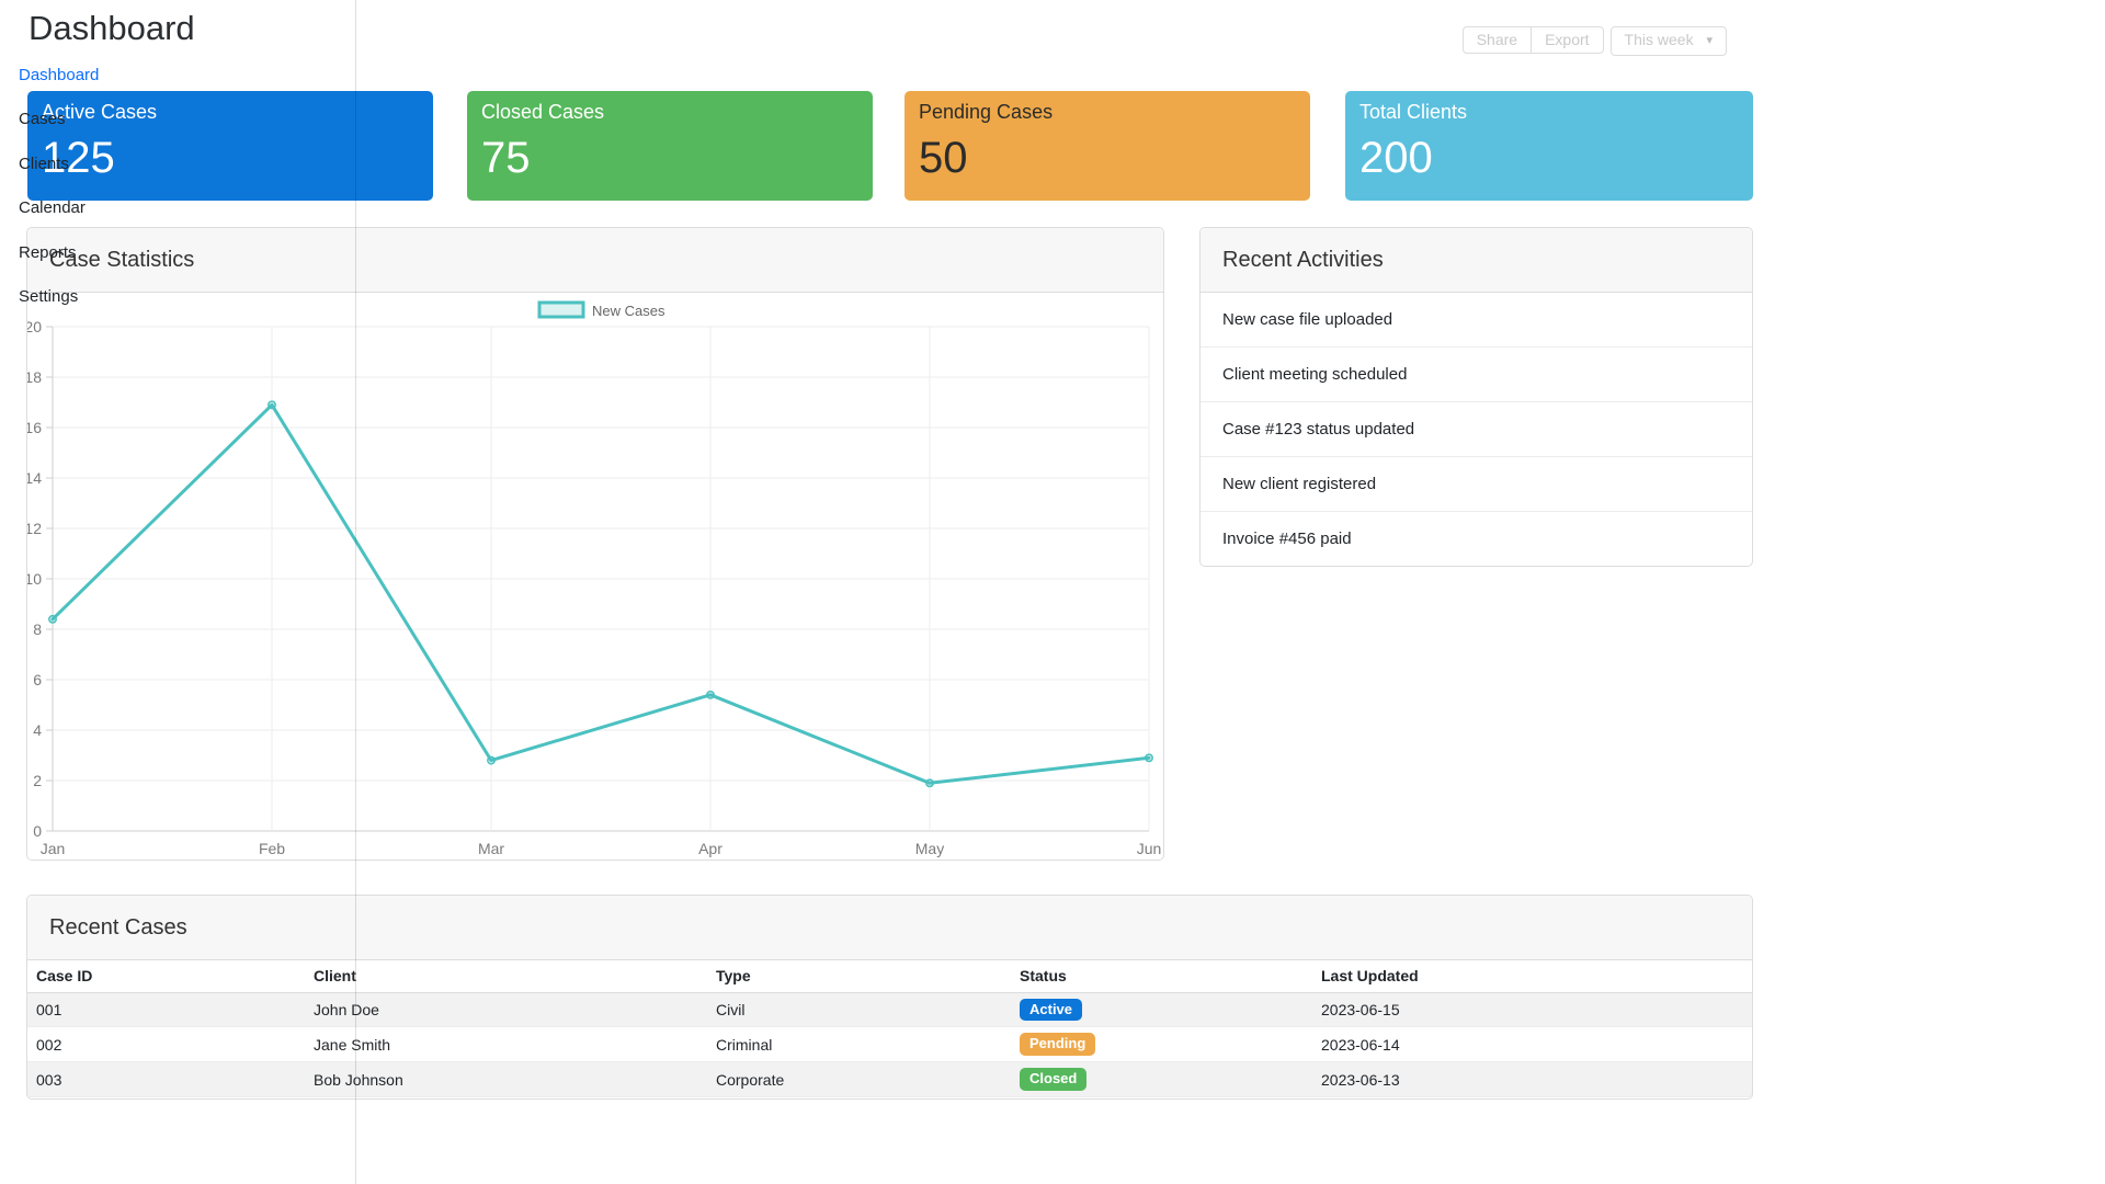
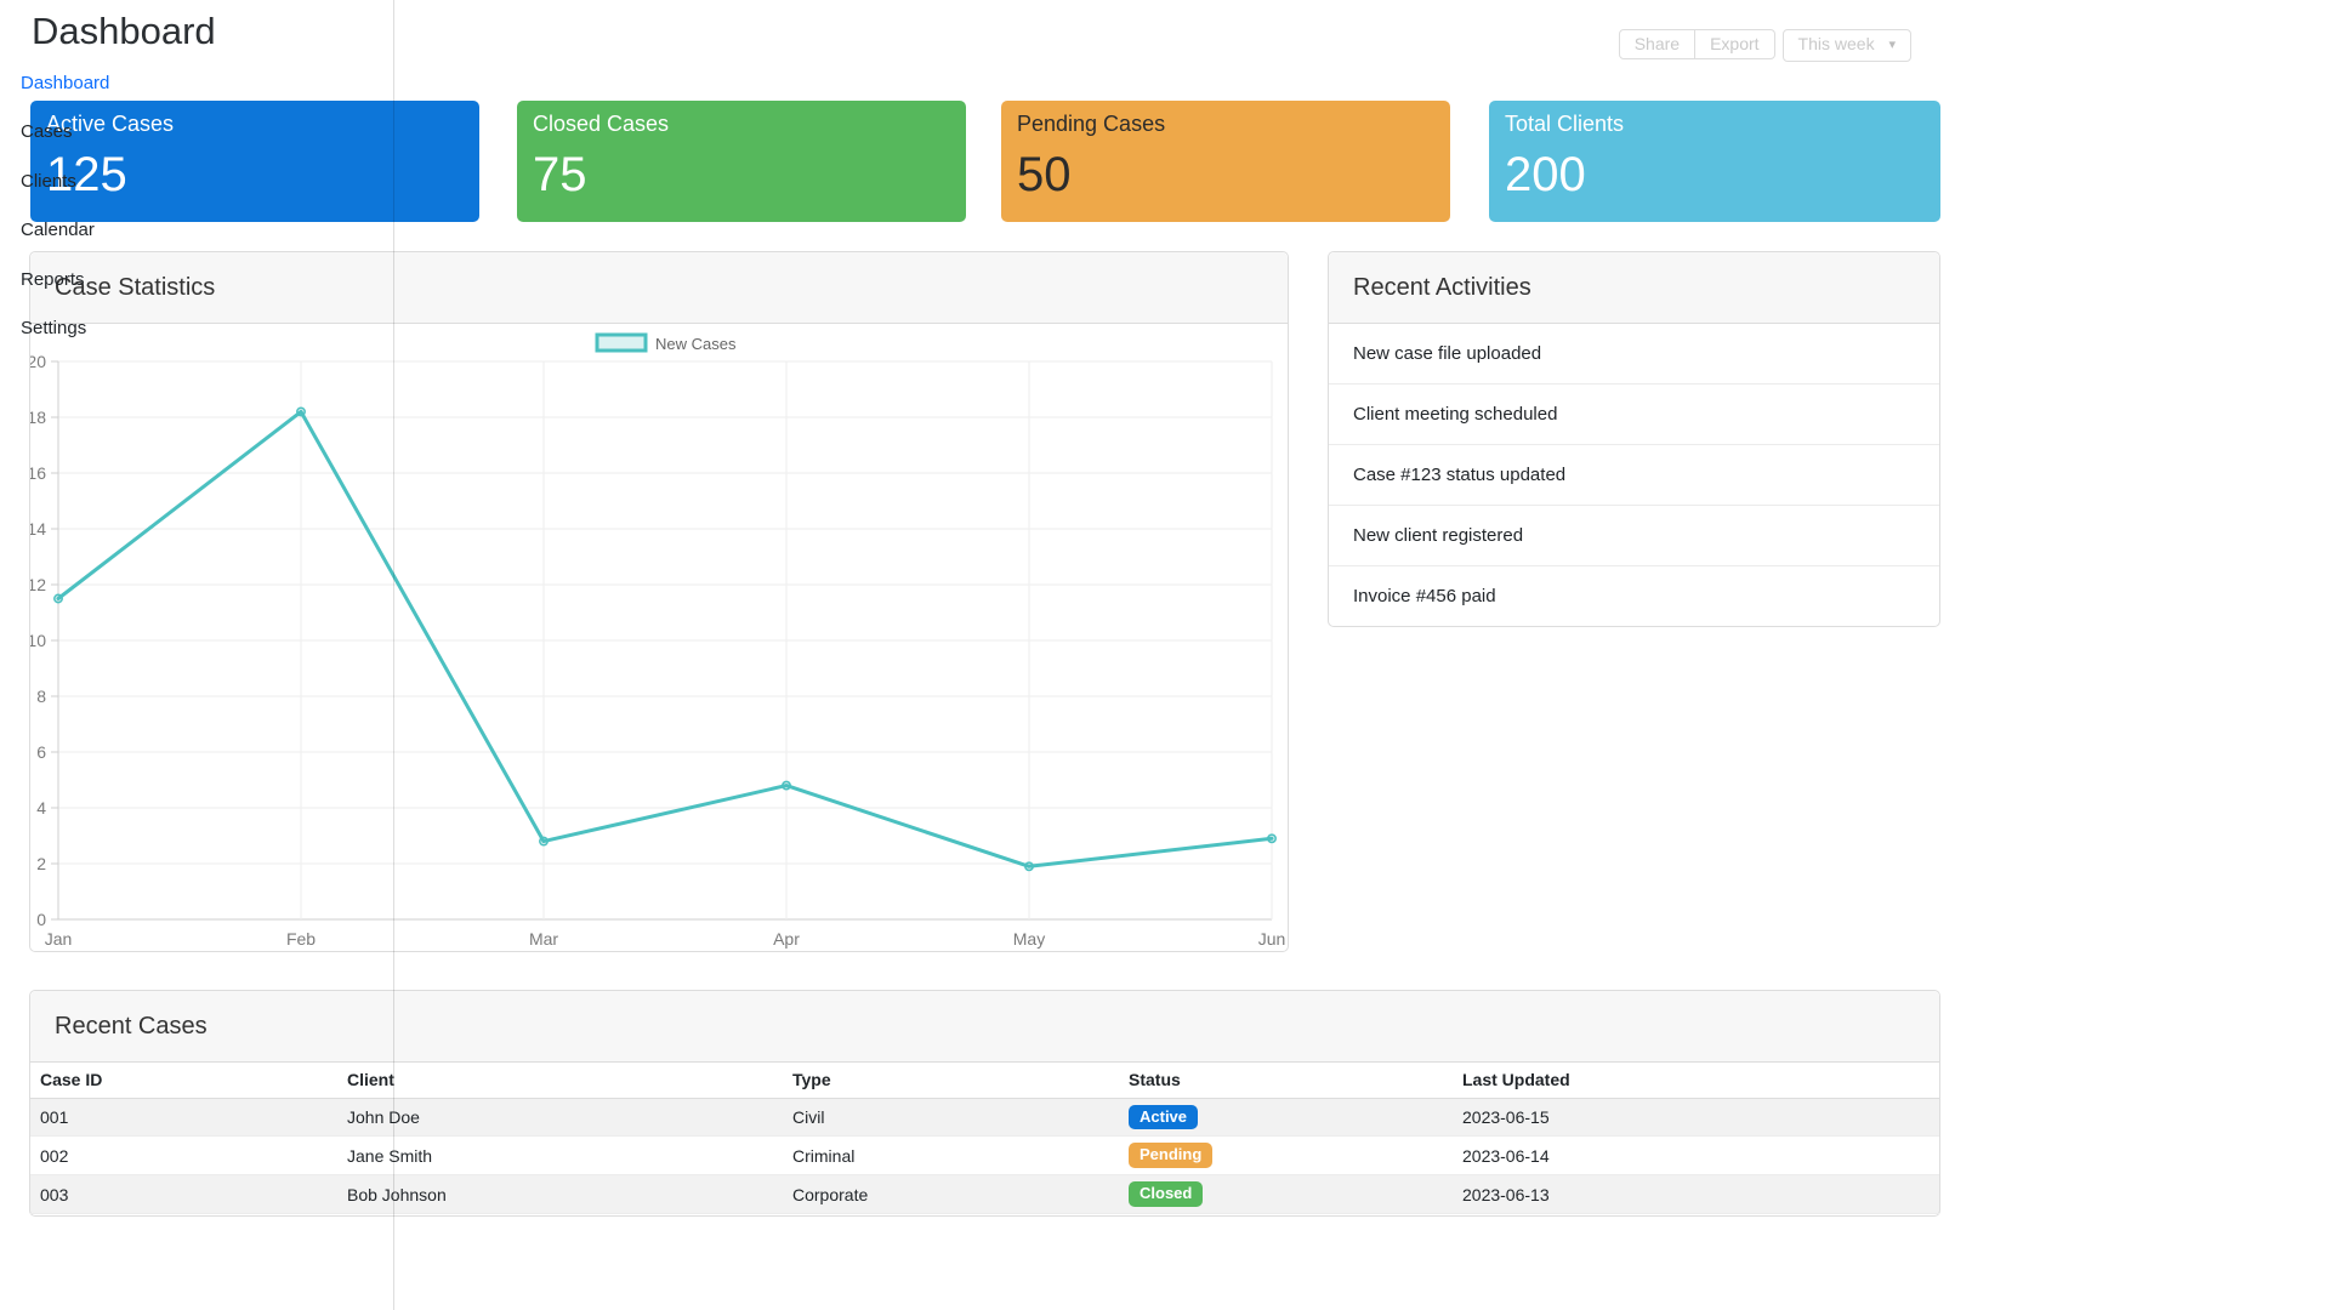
Jan: 8.4 -> 11.5
Feb: 16.9 -> 18.2
Apr: 5.4 -> 4.8
